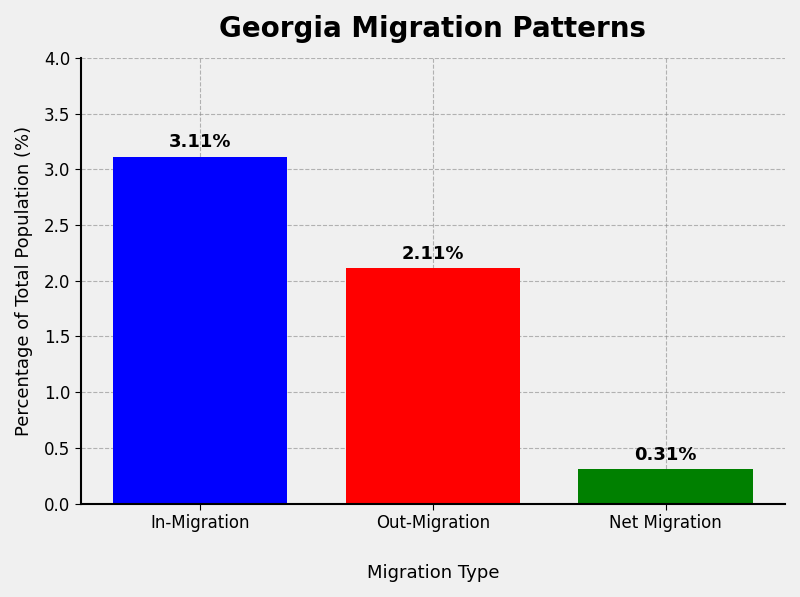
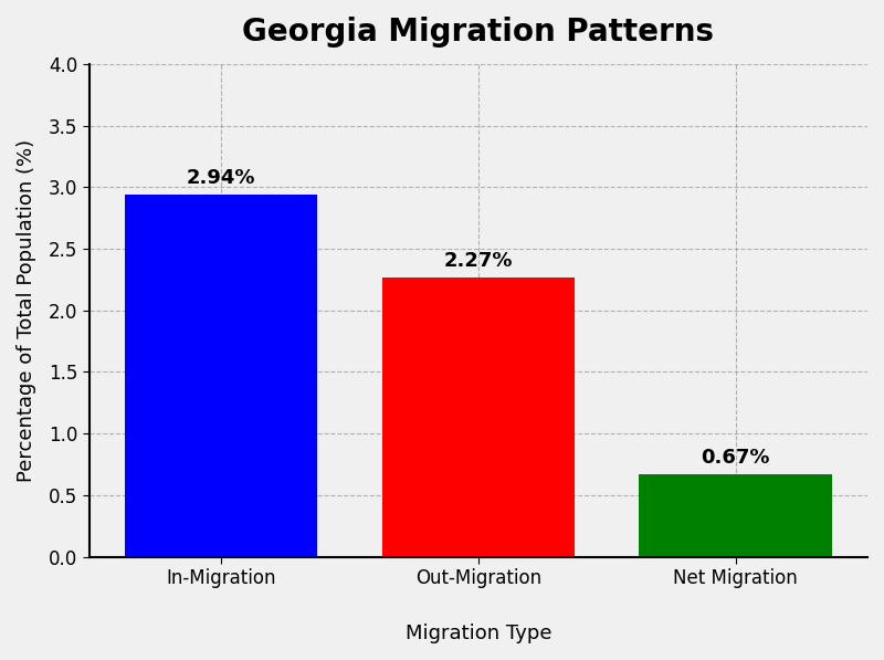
In-Migration: 3.11% -> 2.94%
Out-Migration: 2.11% -> 2.27%
Net Migration: 0.31% -> 0.67%
